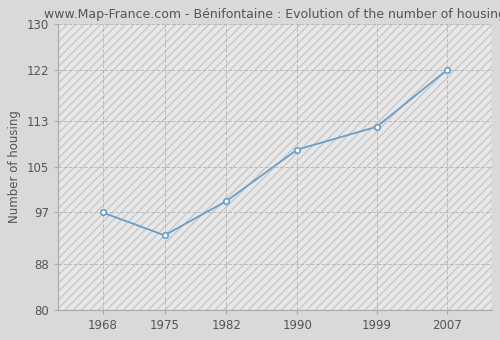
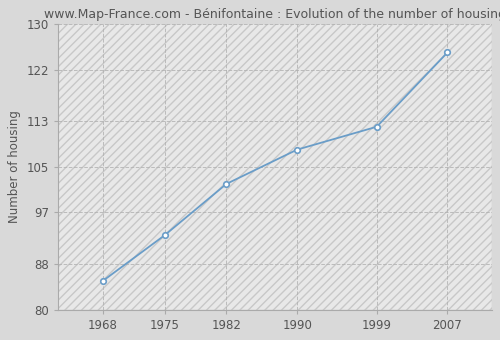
1968: 97 -> 85
1982: 99 -> 102
2007: 122 -> 125
